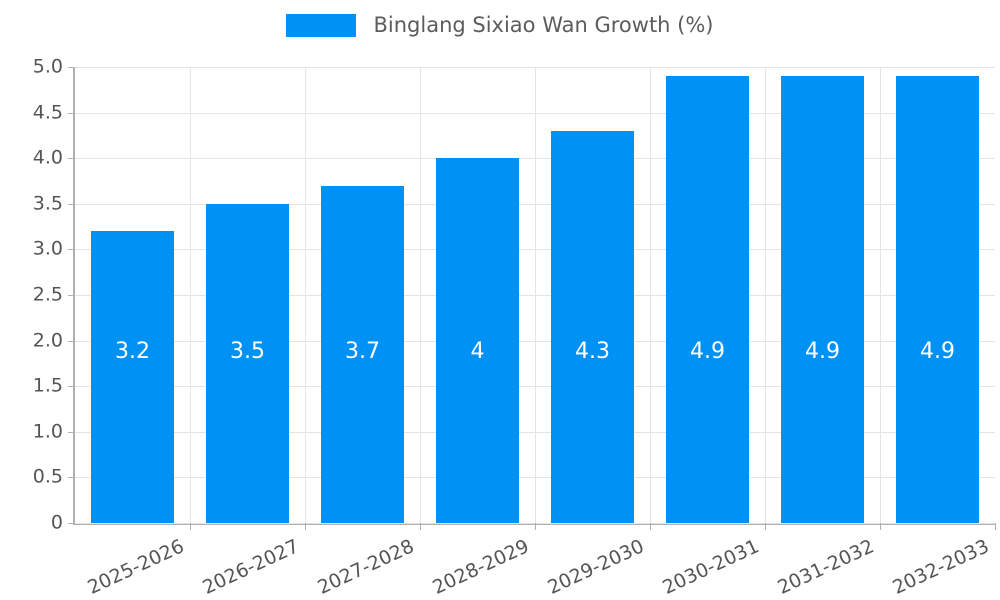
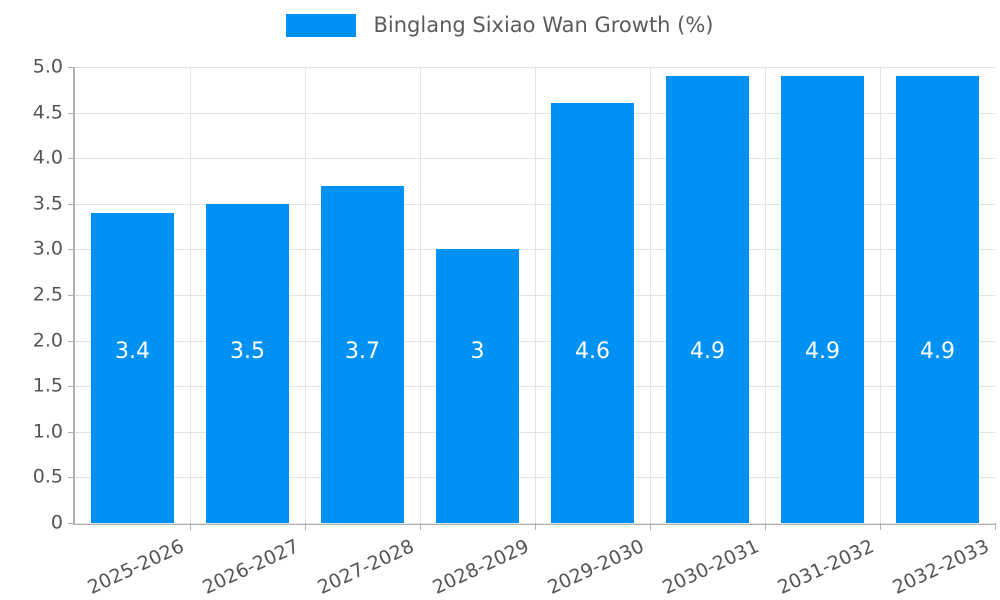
2025-2026: 3.2 -> 3.4
2028-2029: 4 -> 3
2029-2030: 4.3 -> 4.6
